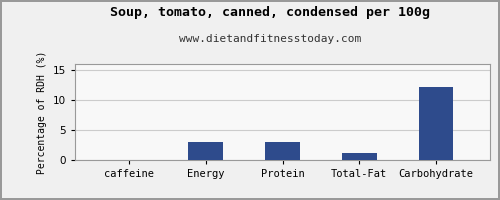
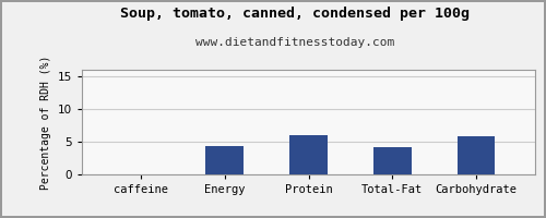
Energy: 3.0 -> 4.4
Protein: 3.0 -> 6.0
Total-Fat: 1.1 -> 4.2
Carbohydrate: 12.1 -> 5.8
